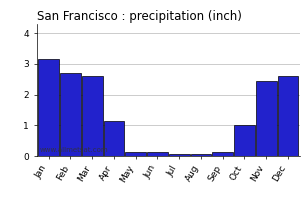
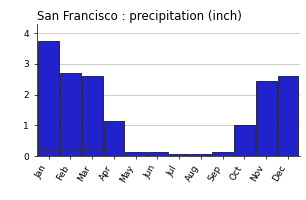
Jan: 3.15 -> 3.75
